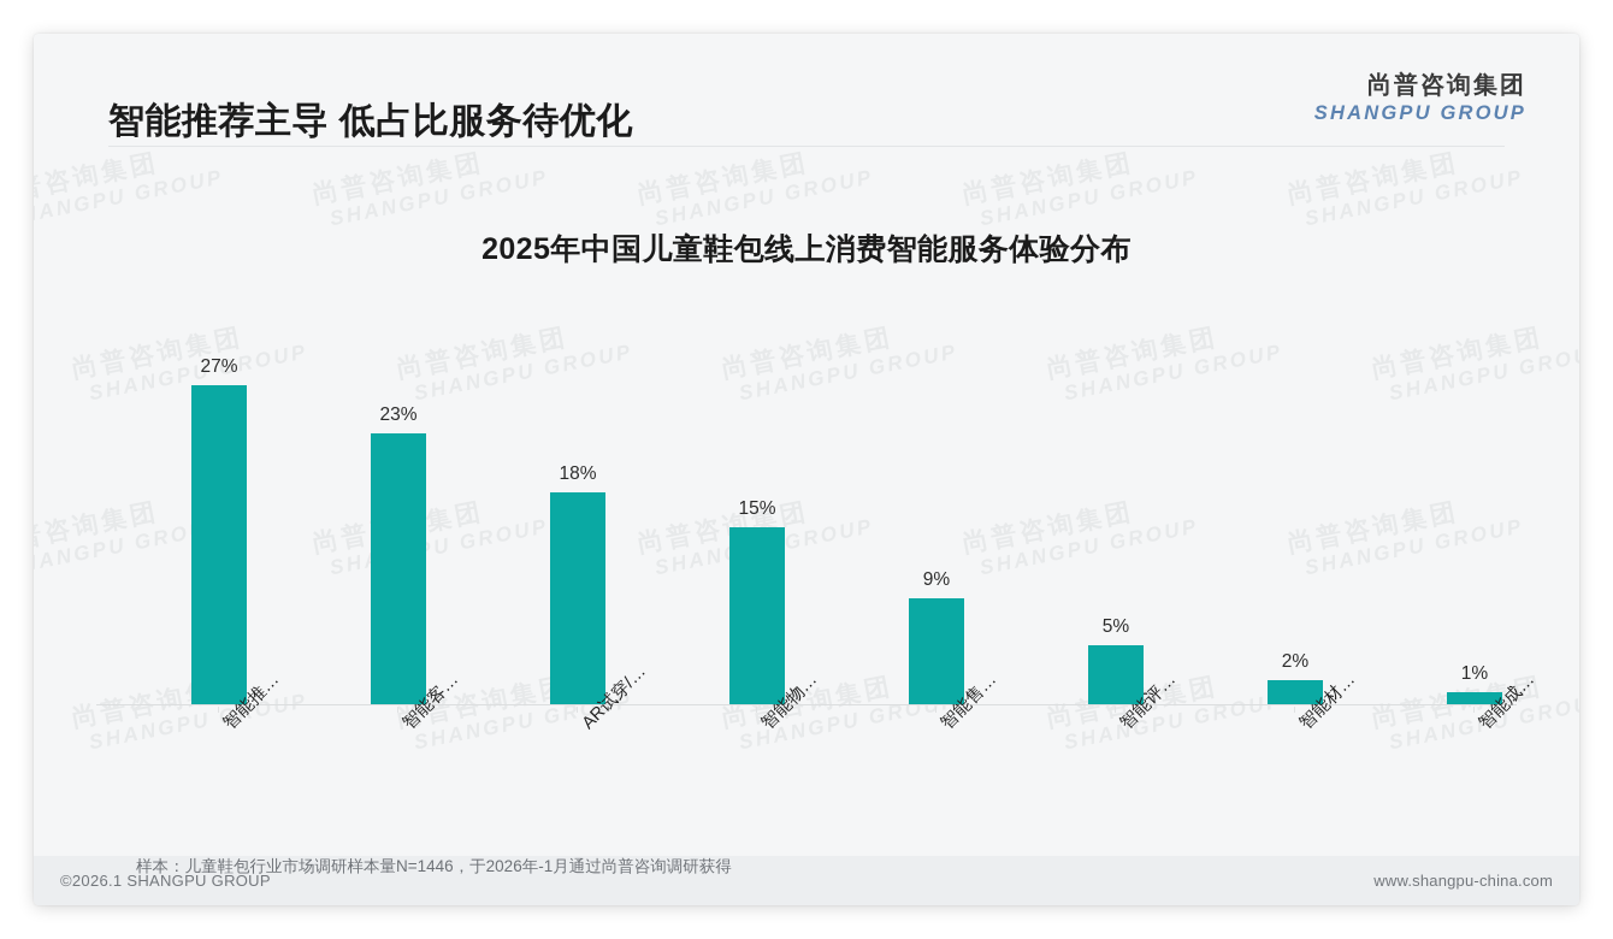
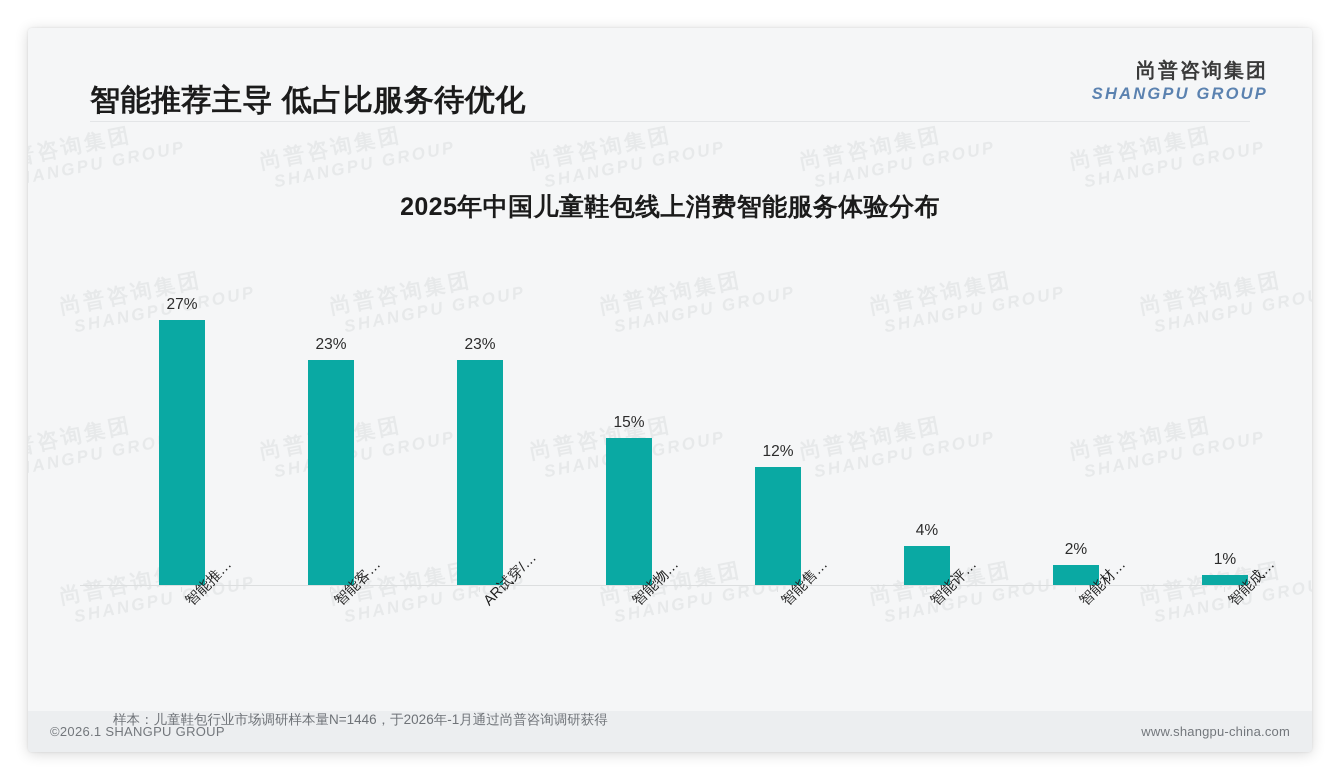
AR试穿/…: 18% -> 23%
智能售…: 9% -> 12%
智能评…: 5% -> 4%
